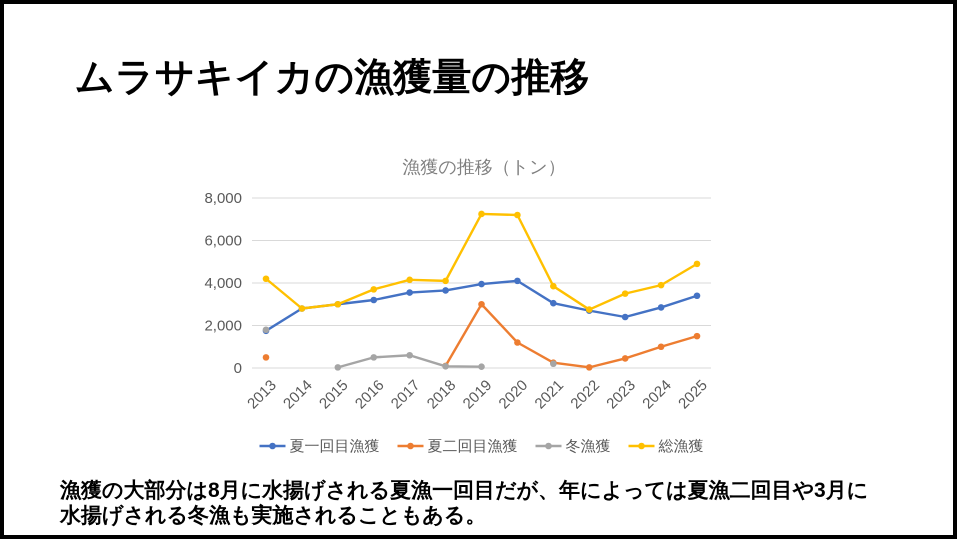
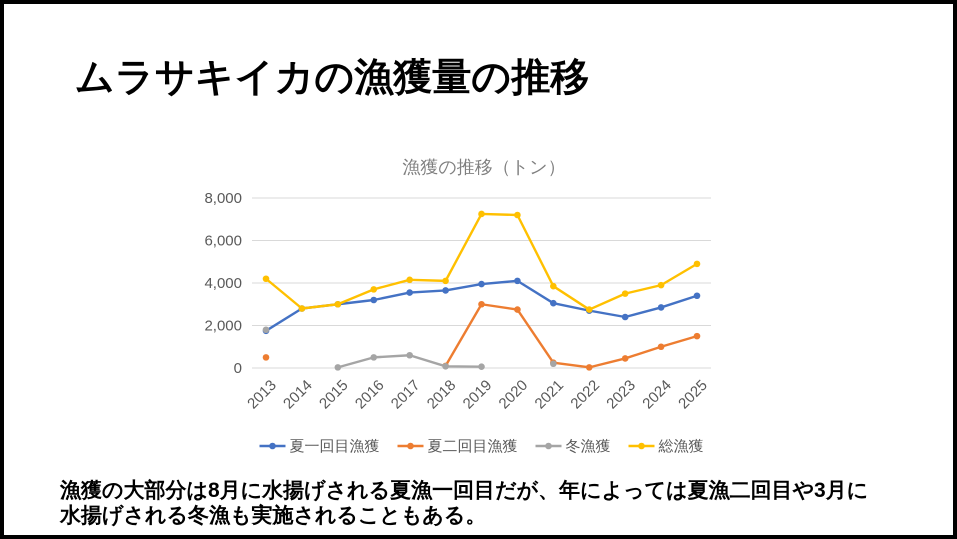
夏二回目漁獲/2020: 1200 -> 2800
